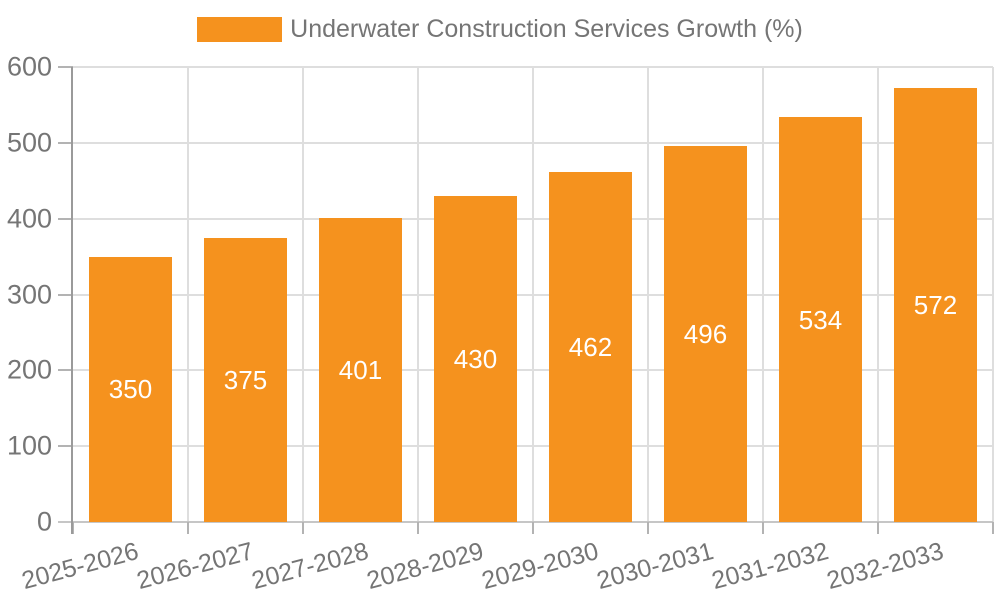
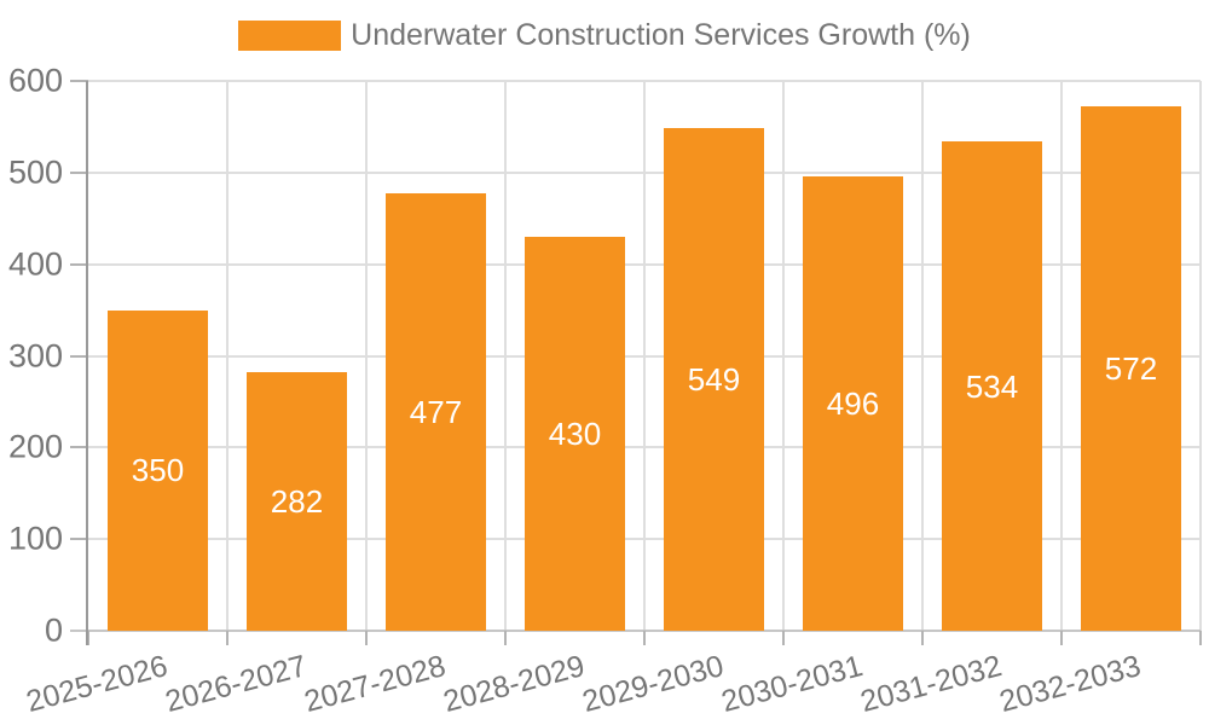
2026-2027: 375 -> 282
2027-2028: 401 -> 477
2029-2030: 462 -> 549
